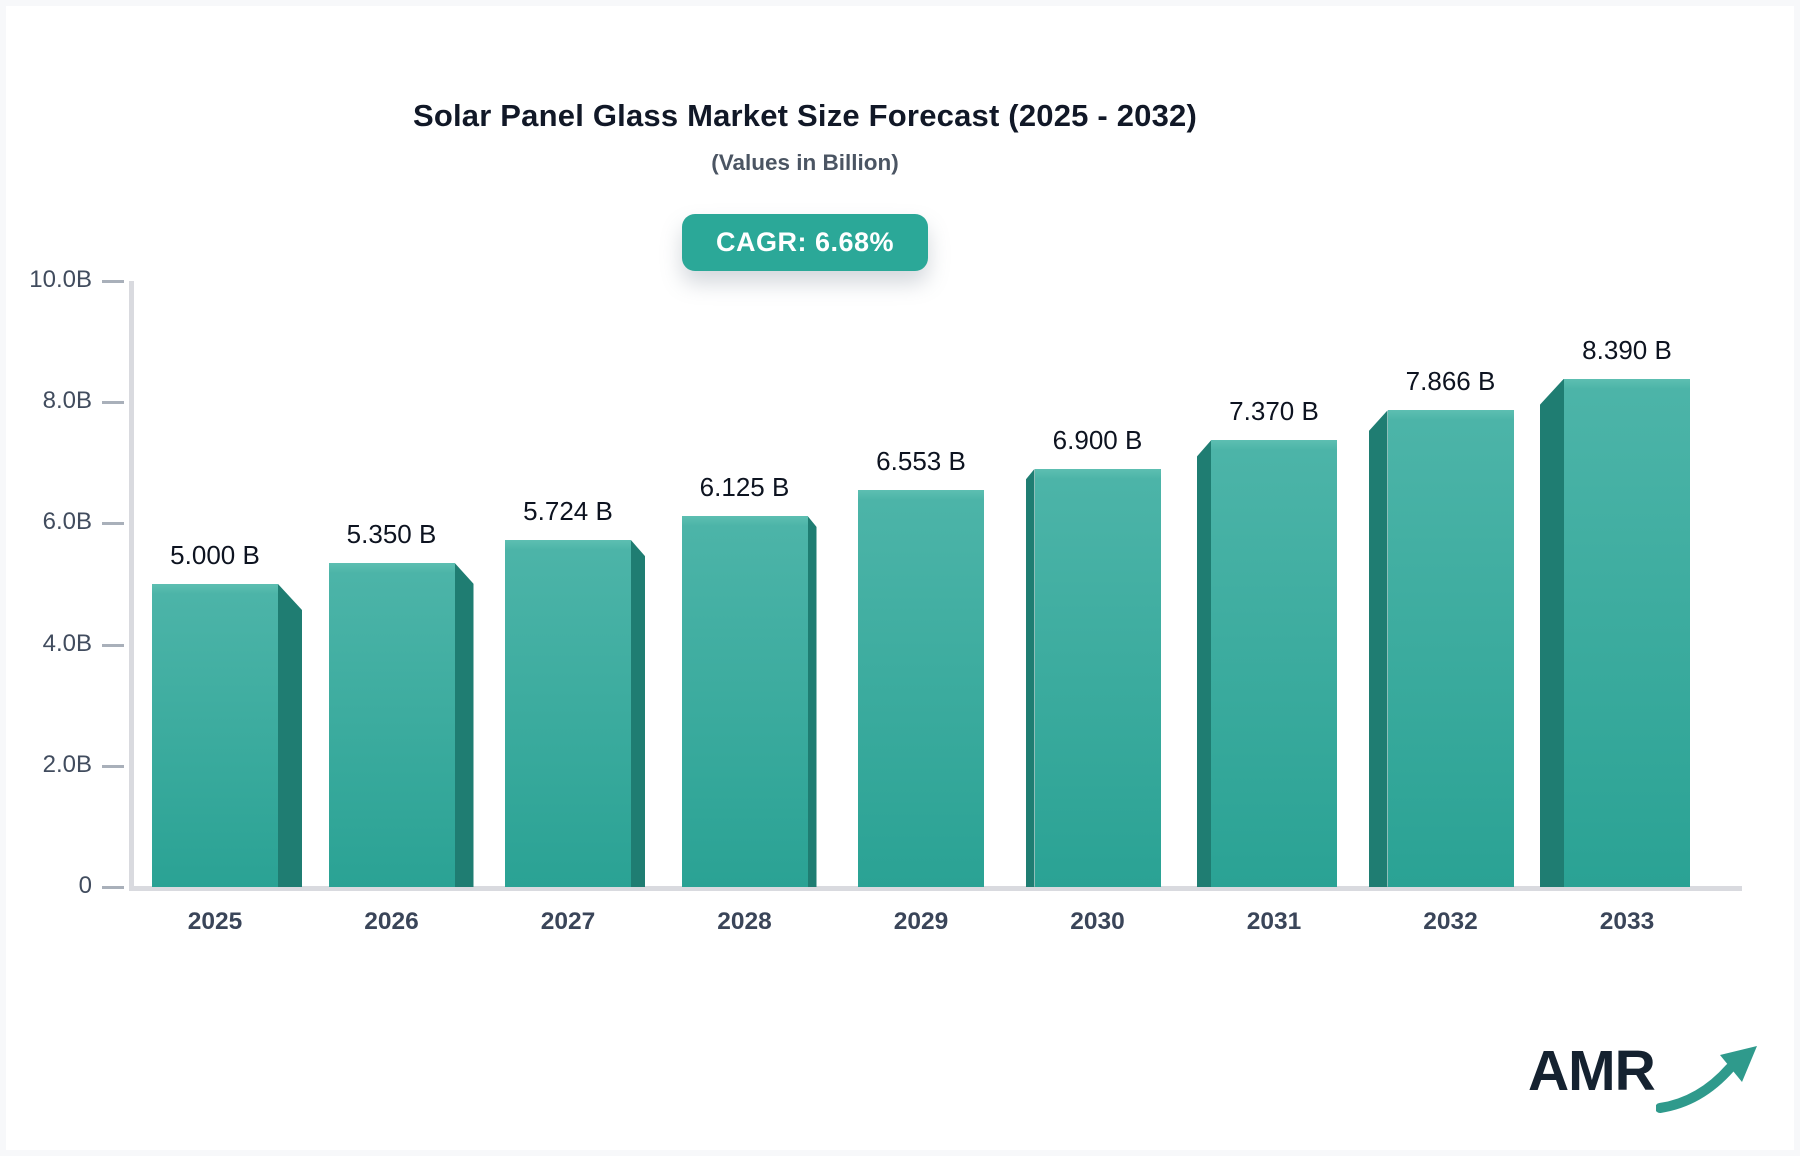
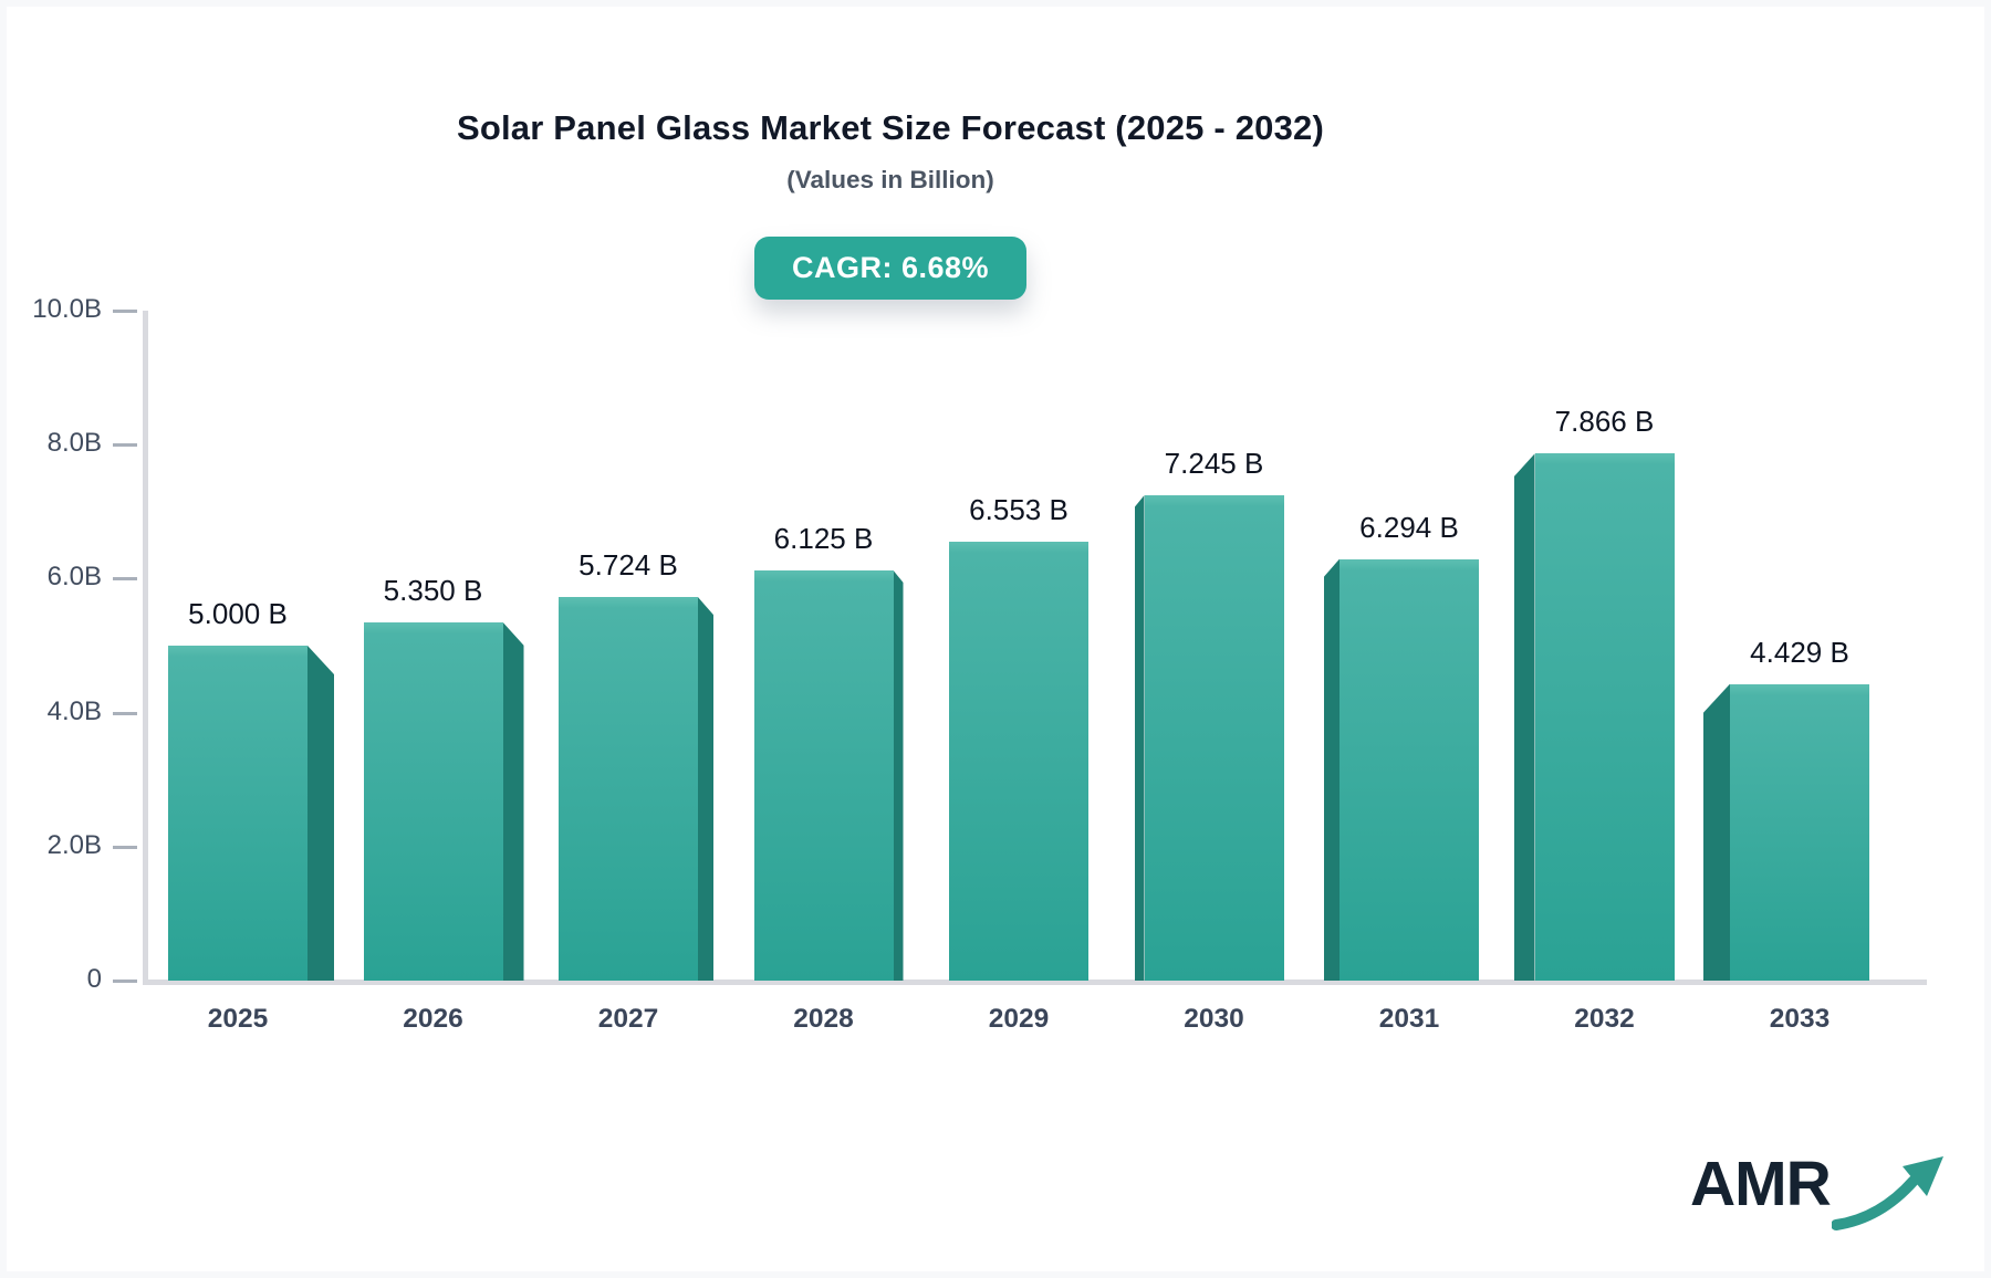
2030: 6.900 -> 7.245
2031: 7.370 -> 6.294
2033: 8.390 -> 4.429
